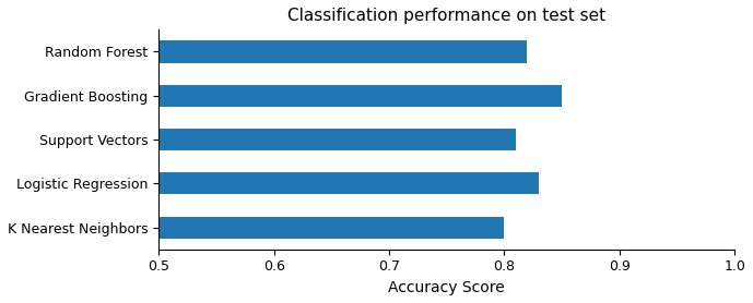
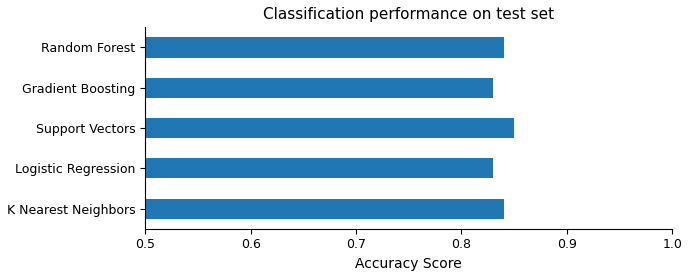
Random Forest: 0.82 -> 0.84
Gradient Boosting: 0.85 -> 0.83
Support Vectors: 0.81 -> 0.85
K Nearest Neighbors: 0.80 -> 0.84
